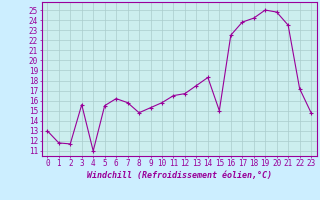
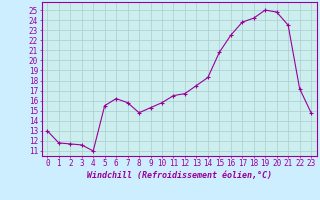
3: 15.6 -> 11.6
15: 15.0 -> 20.8
